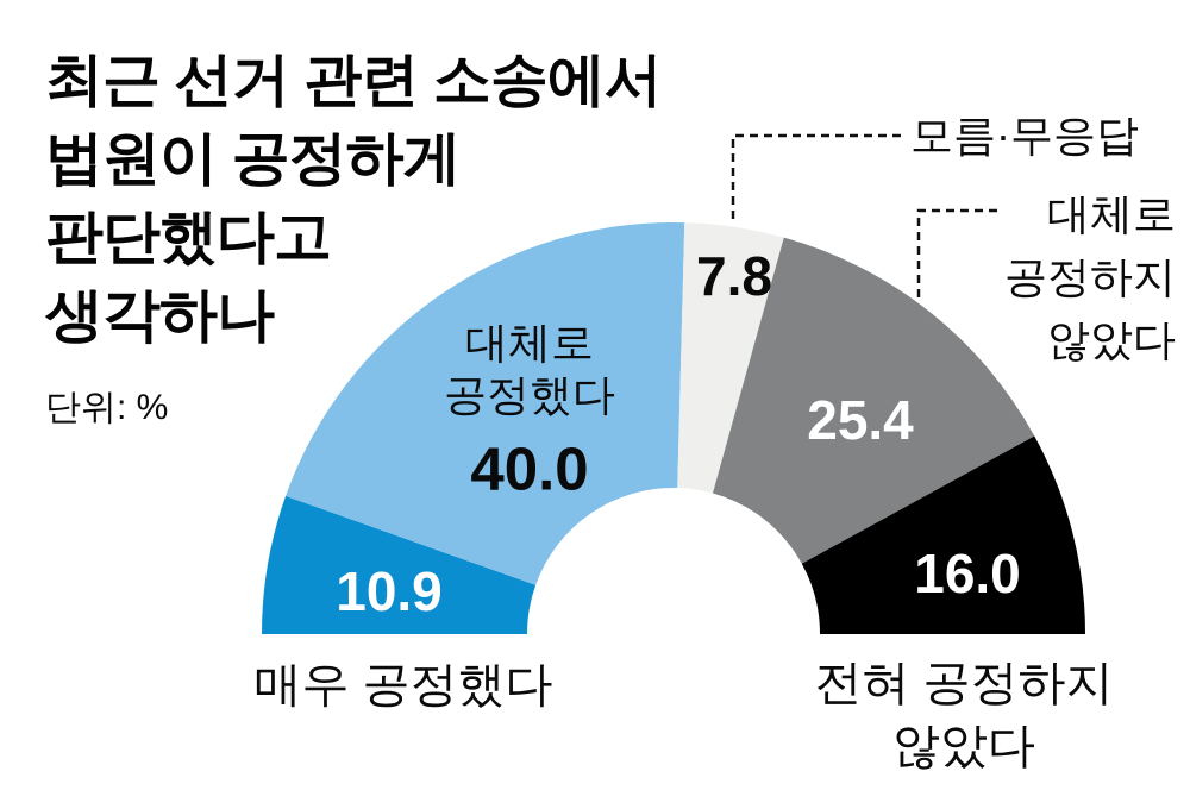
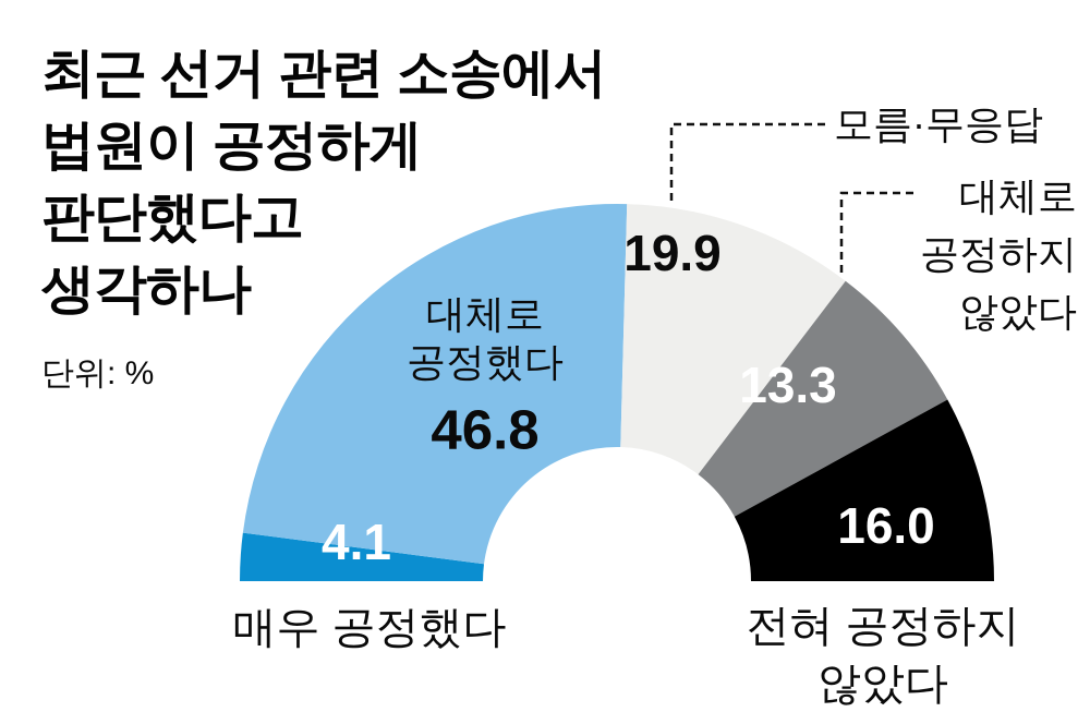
매우 공정했다: 10.9 -> 4.1
대체로 공정했다: 40.0 -> 46.8
모름·무응답: 7.8 -> 19.9
대체로 공정하지 않았다: 25.4 -> 13.3
